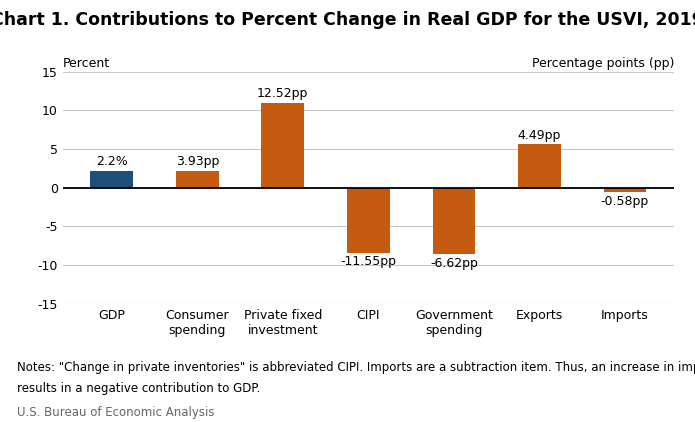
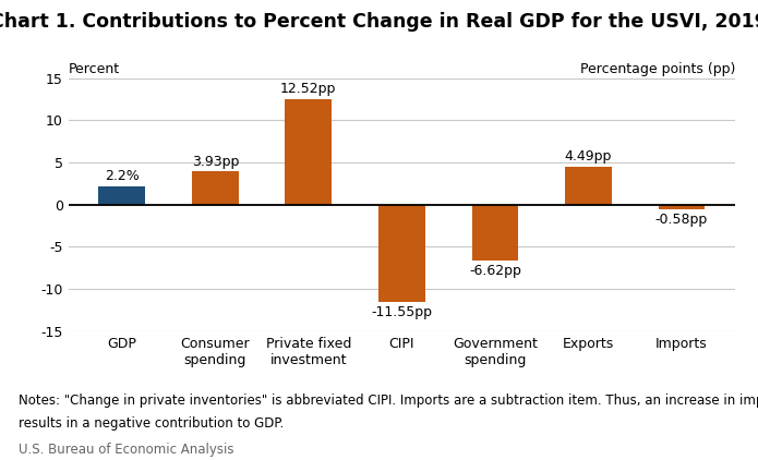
Consumer spending: 2.2 -> 3.9
Private fixed investment: 11.0 -> 12.5
CIPI: -8.4 -> -11.6
Government spending: -8.6 -> -6.6
Exports: 5.6 -> 4.5
